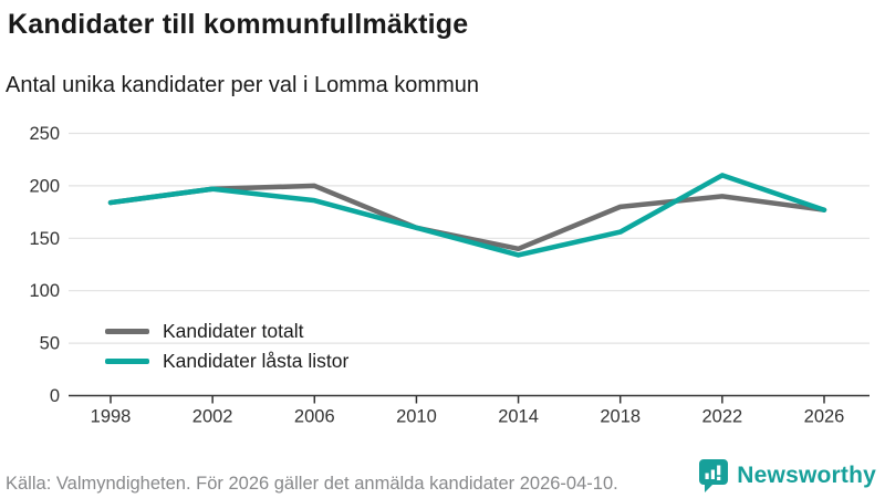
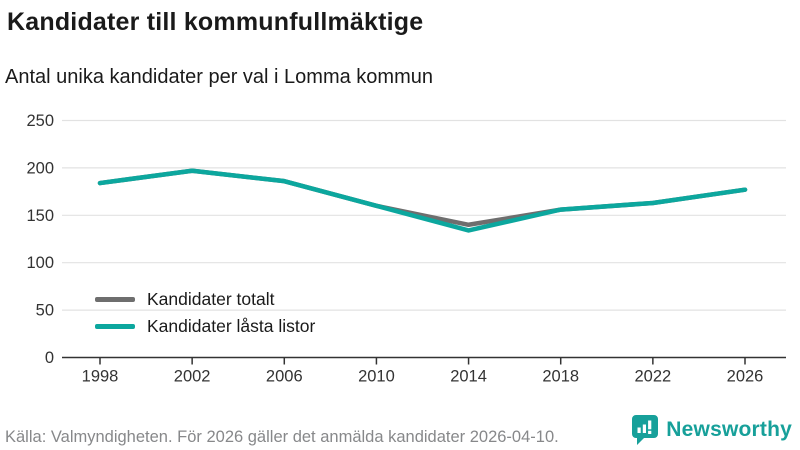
Kandidater totalt/2006: 200 -> 190
Kandidater totalt/2018: 180 -> 160
Kandidater totalt/2022: 190 -> 160
Kandidater låsta listor/2022: 210 -> 160
